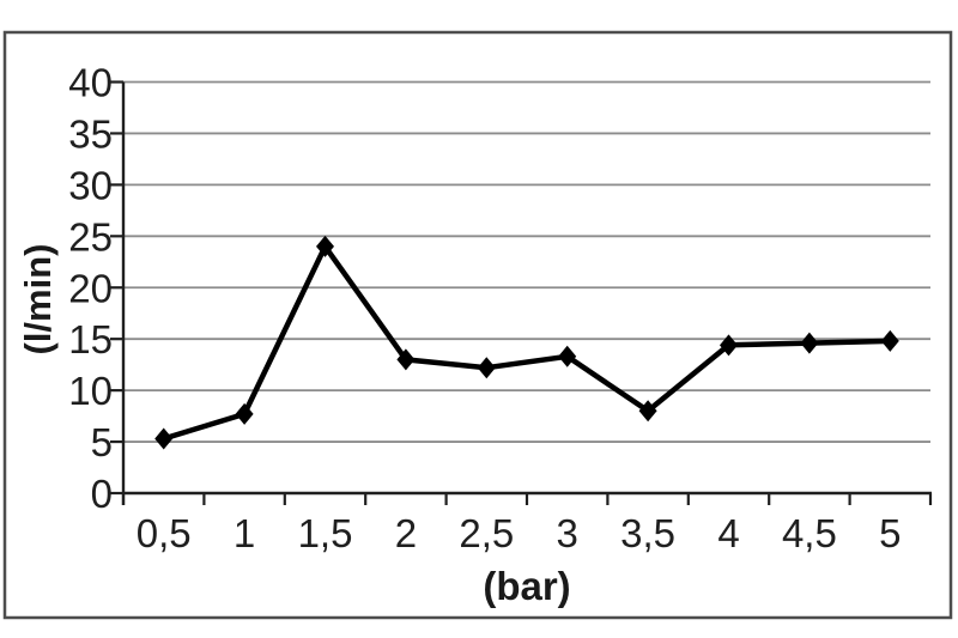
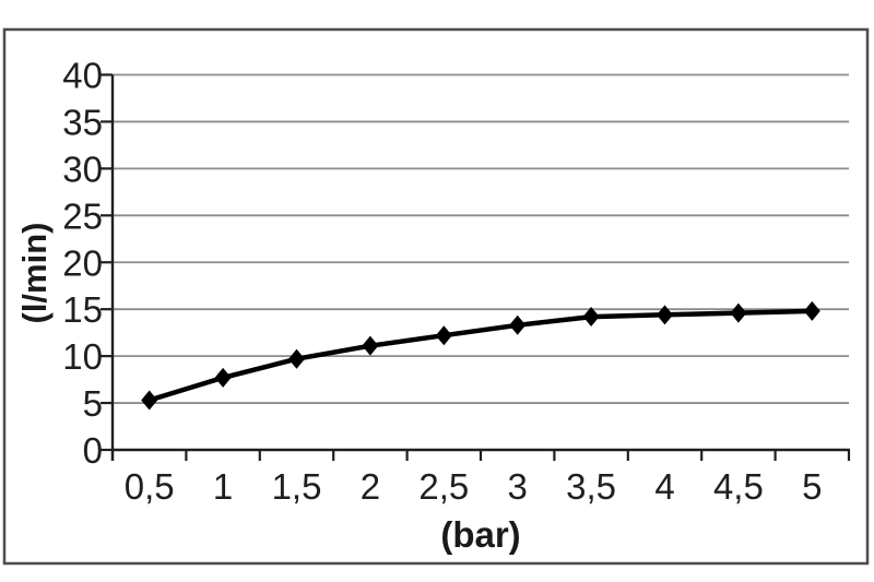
1,5: 24 -> 10
2: 13 -> 11
3,5: 8 -> 14
